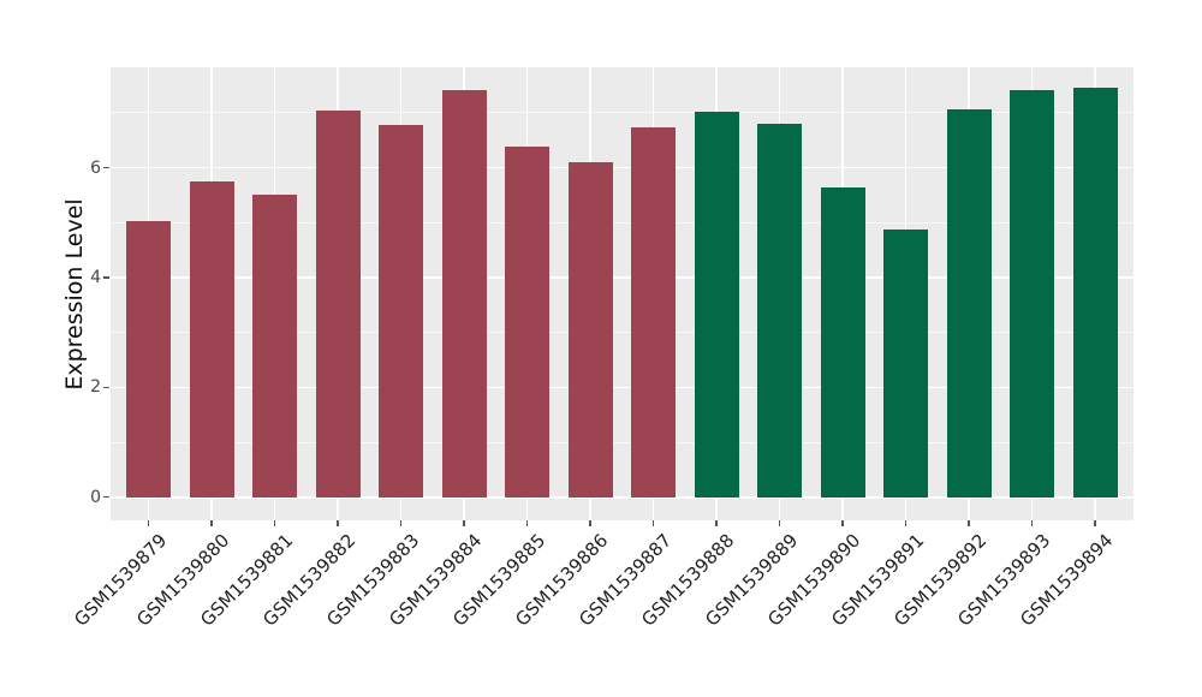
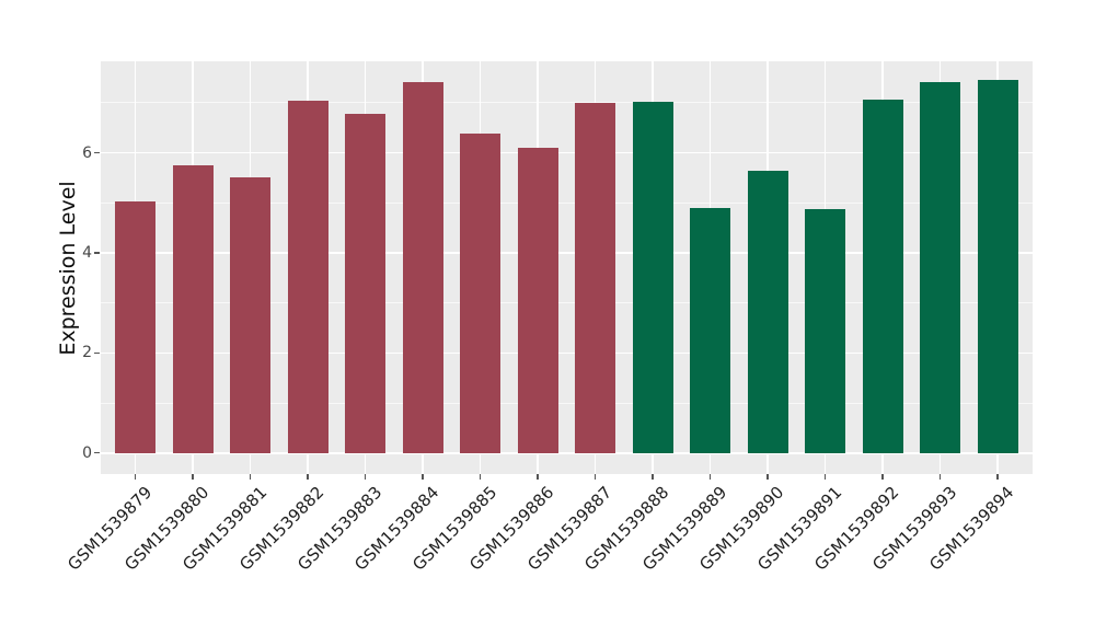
GSM1539887: 6.7 -> 7.0
GSM1539889: 6.8 -> 4.9
